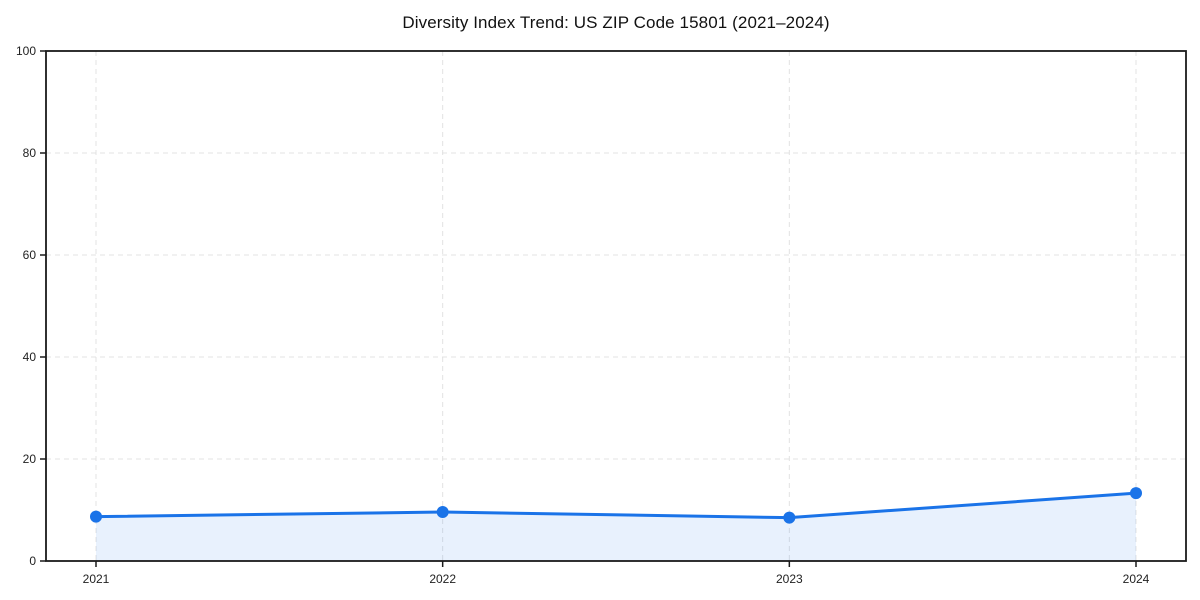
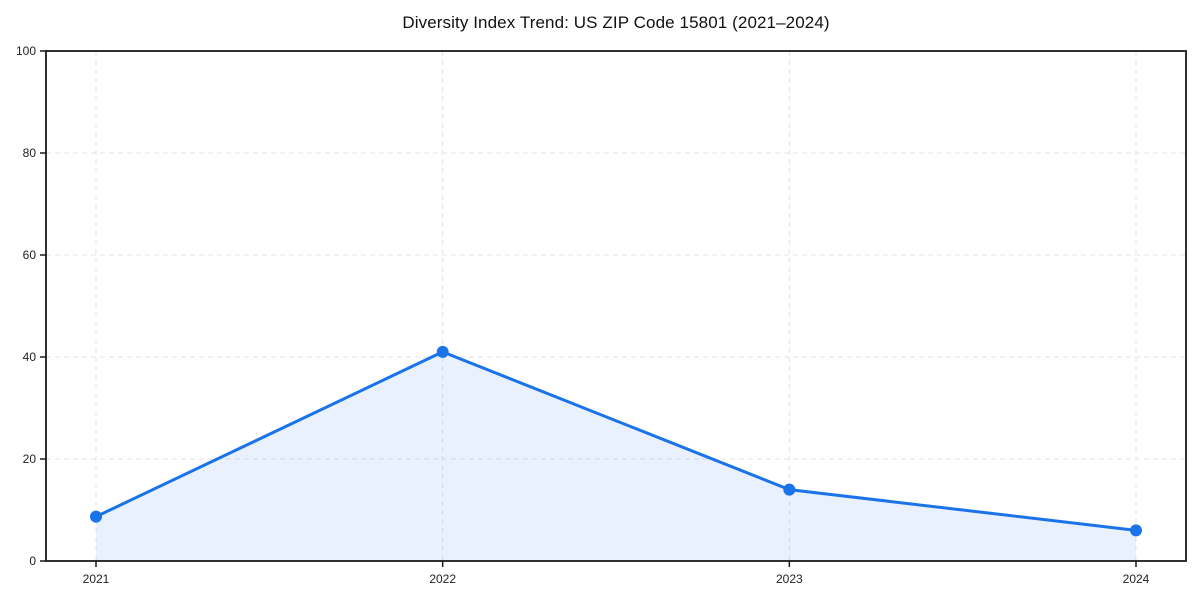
2022: 10 -> 41
2023: 8 -> 14
2024: 13 -> 6
